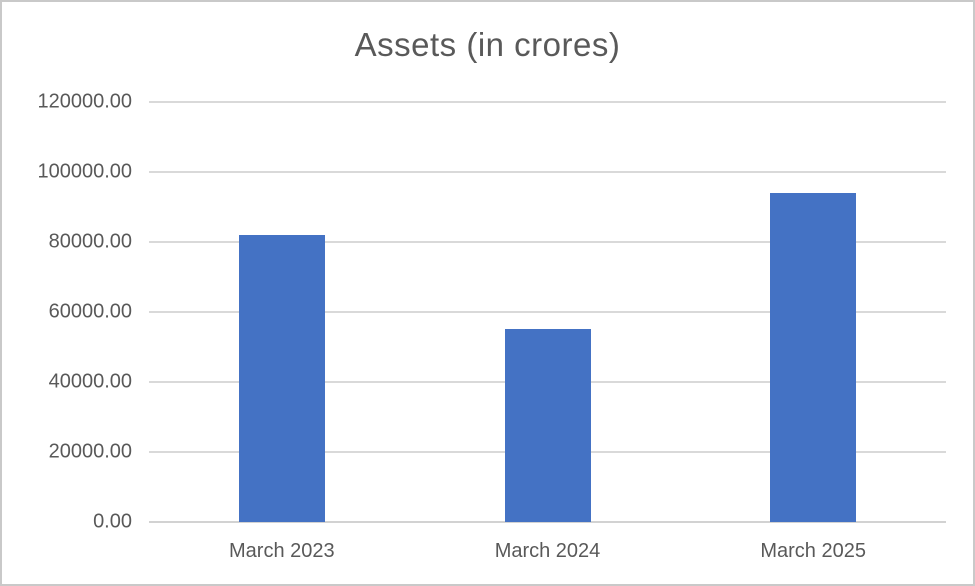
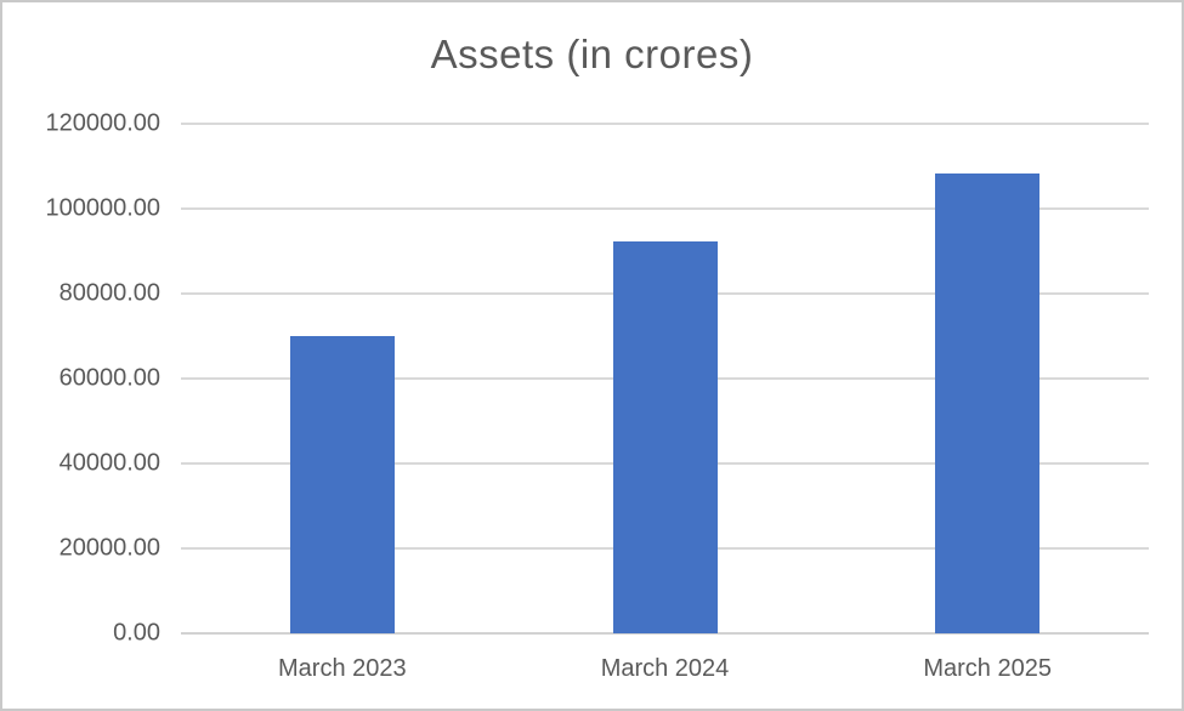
March 2023: 82000 -> 70000
March 2024: 55000 -> 92000
March 2025: 94000 -> 108000
